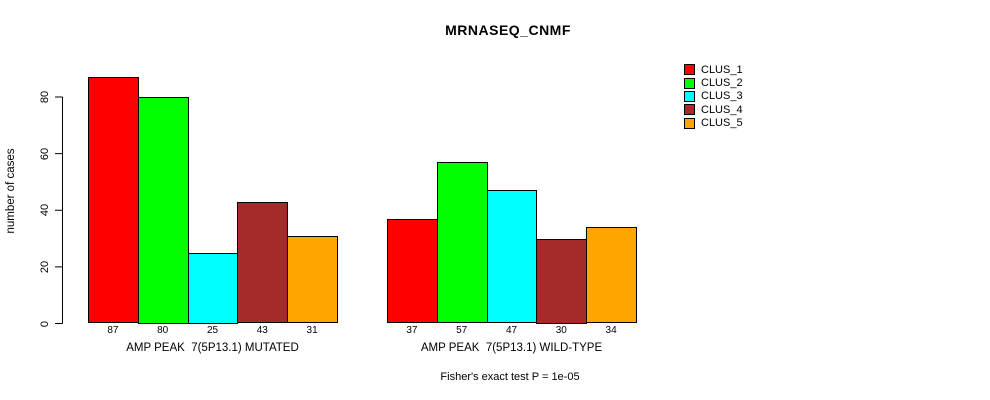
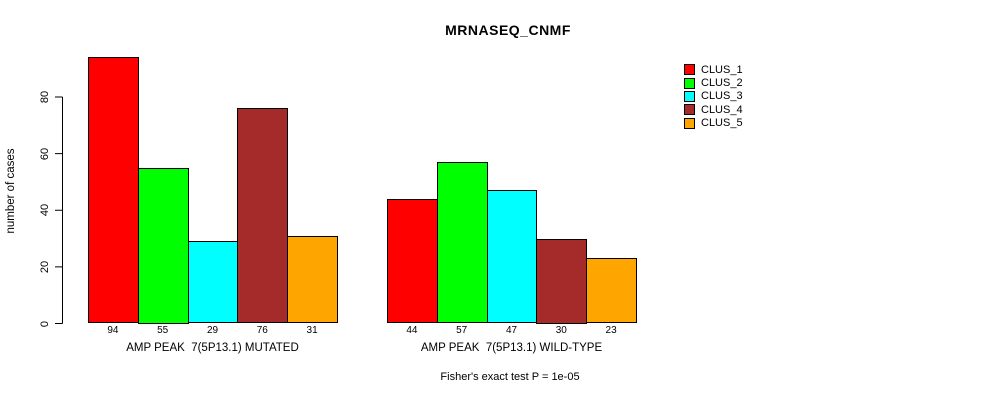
CLUS_1/AMP PEAK 7(5P13.1) MUTATED: 87 -> 94
CLUS_2/AMP PEAK 7(5P13.1) MUTATED: 80 -> 55
CLUS_3/AMP PEAK 7(5P13.1) MUTATED: 25 -> 29
CLUS_4/AMP PEAK 7(5P13.1) MUTATED: 43 -> 76
CLUS_1/AMP PEAK 7(5P13.1) WILD-TYPE: 37 -> 44
CLUS_5/AMP PEAK 7(5P13.1) WILD-TYPE: 34 -> 23
